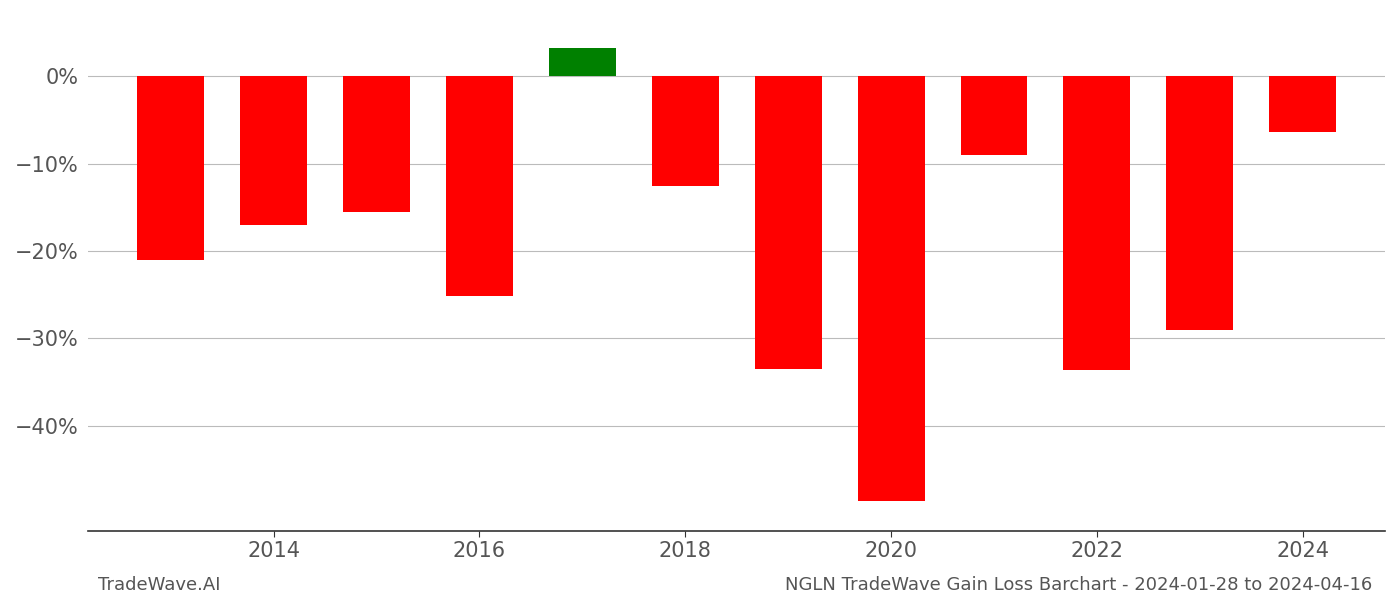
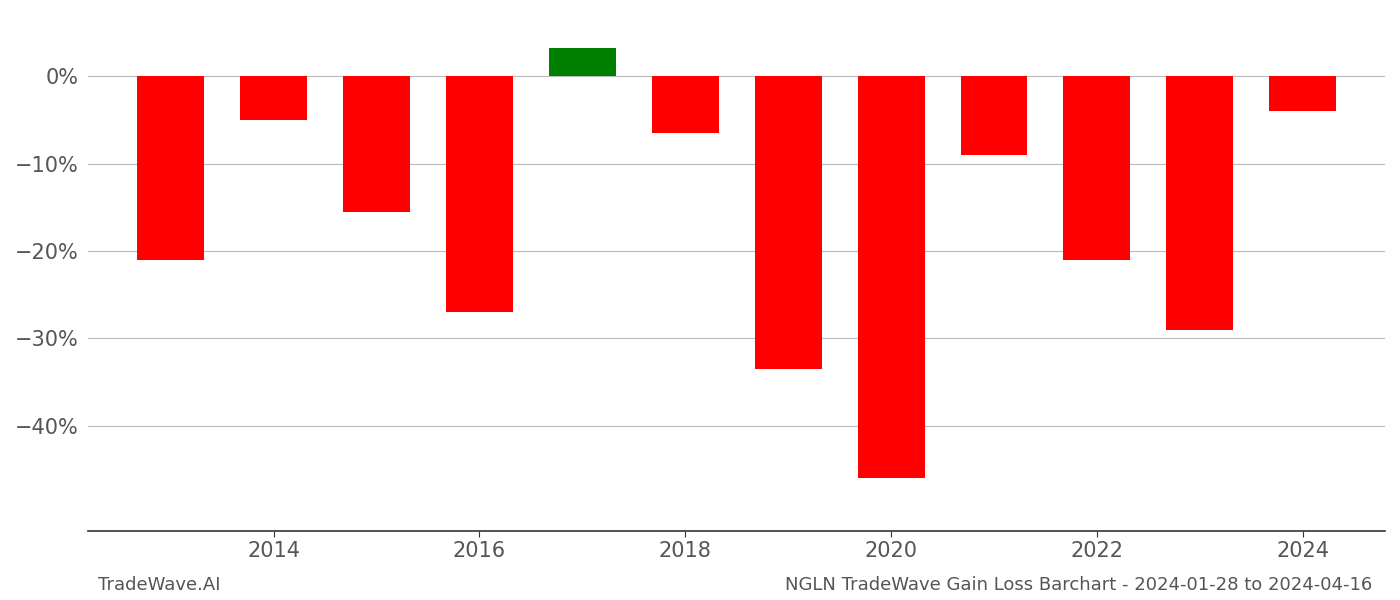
2014: -17.0% -> -5.0%
2016: -25.2% -> -27.0%
2018: -12.6% -> -6.5%
2020: -48.6% -> -46.0%
2022: -33.6% -> -21.0%
2024: -6.4% -> -4.0%
